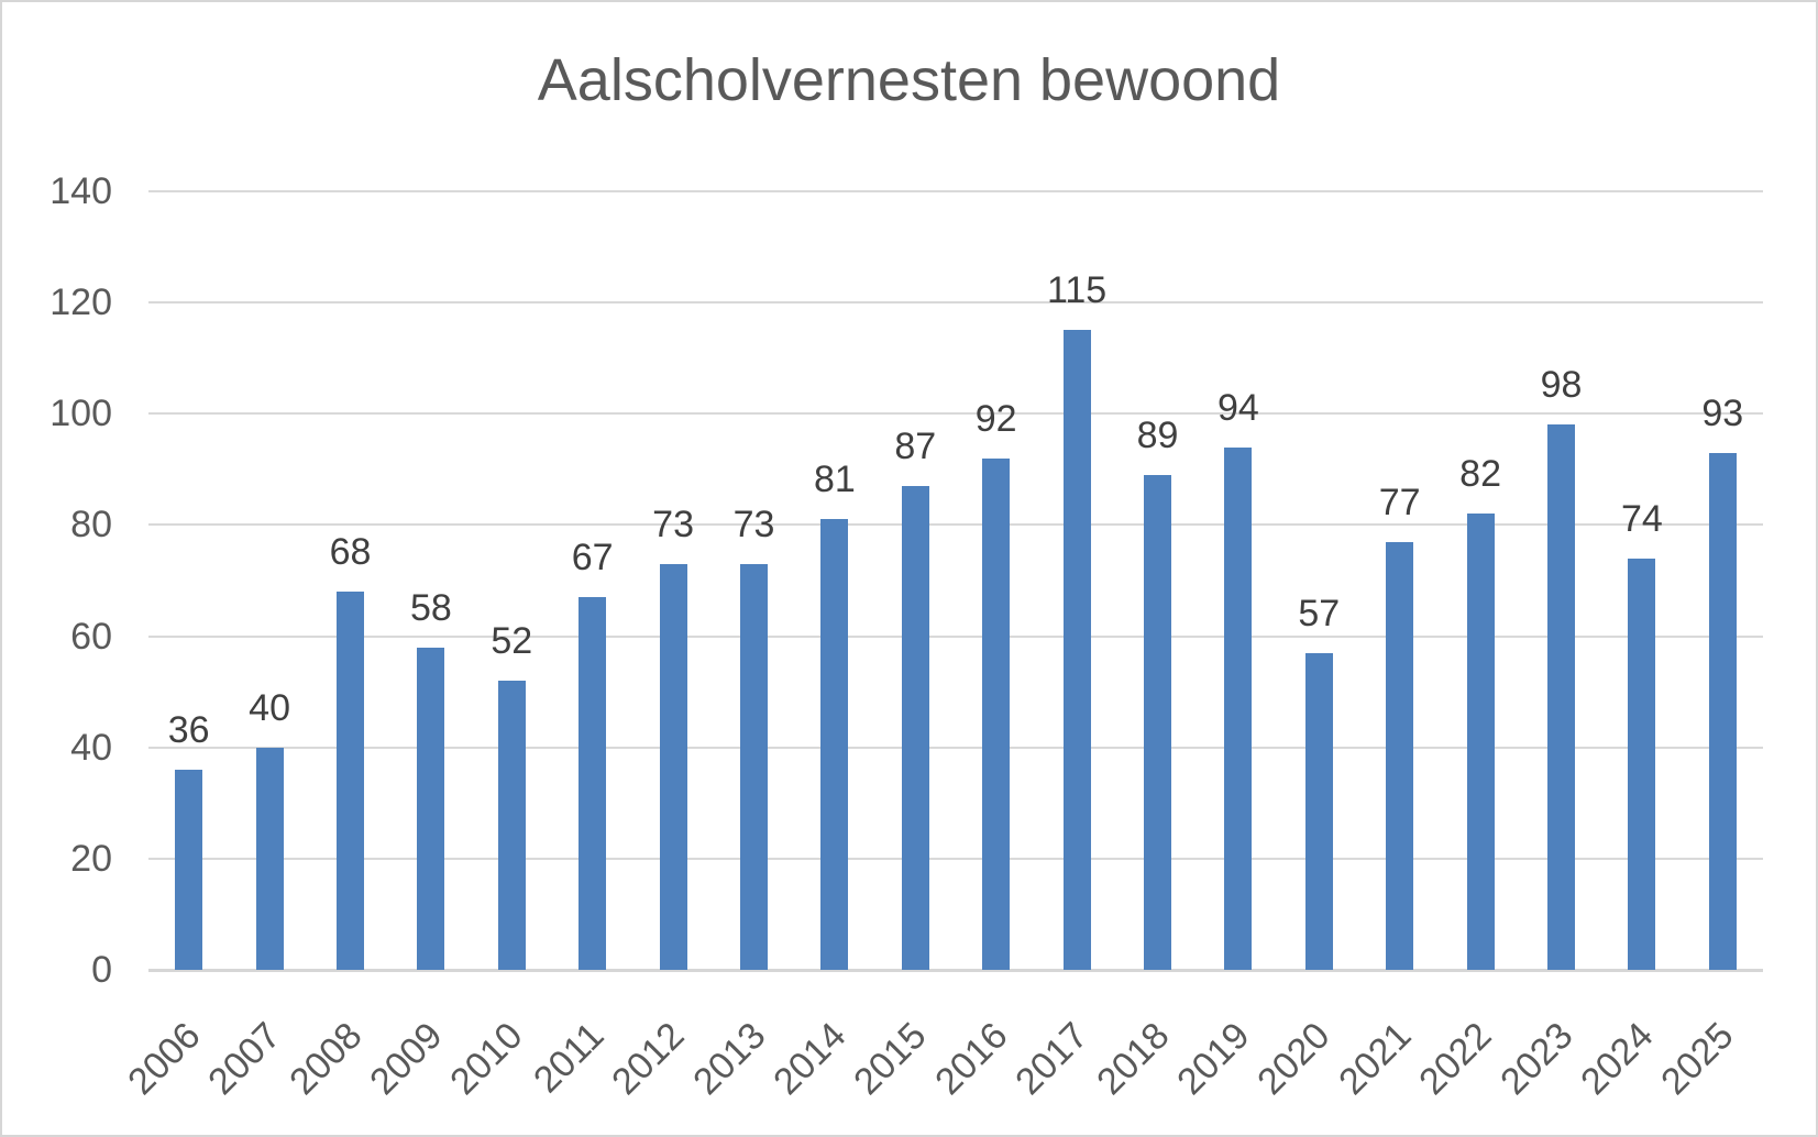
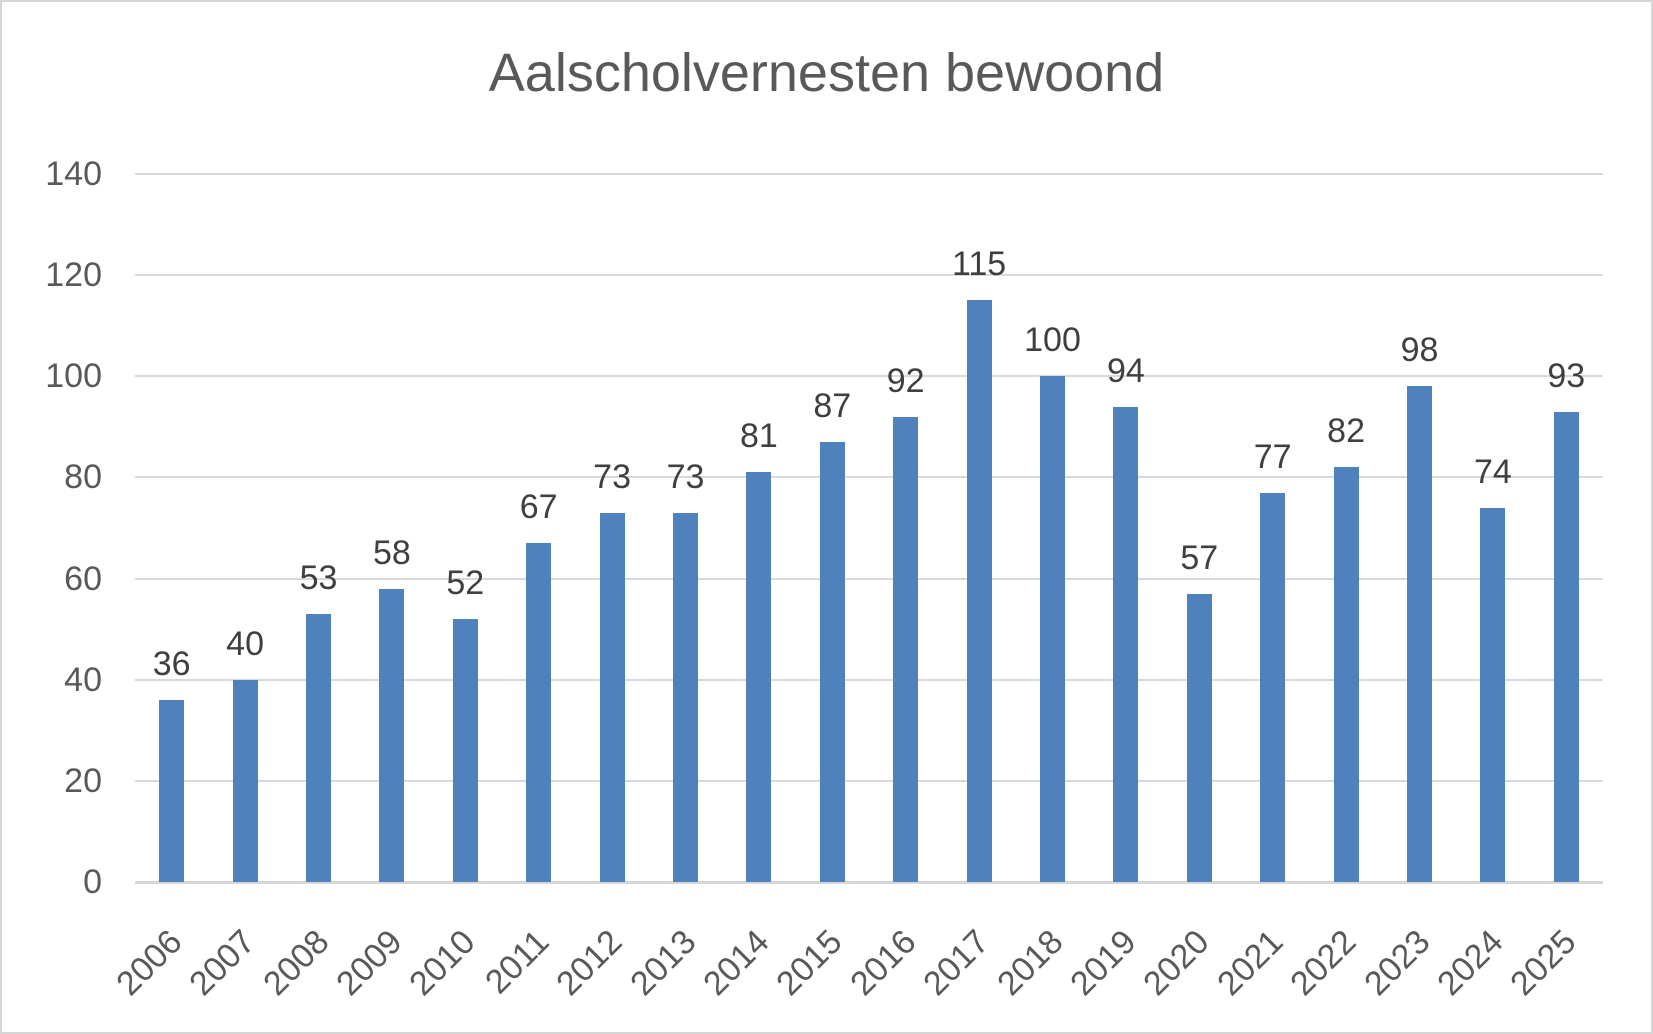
2008: 68 -> 53
2018: 89 -> 100
